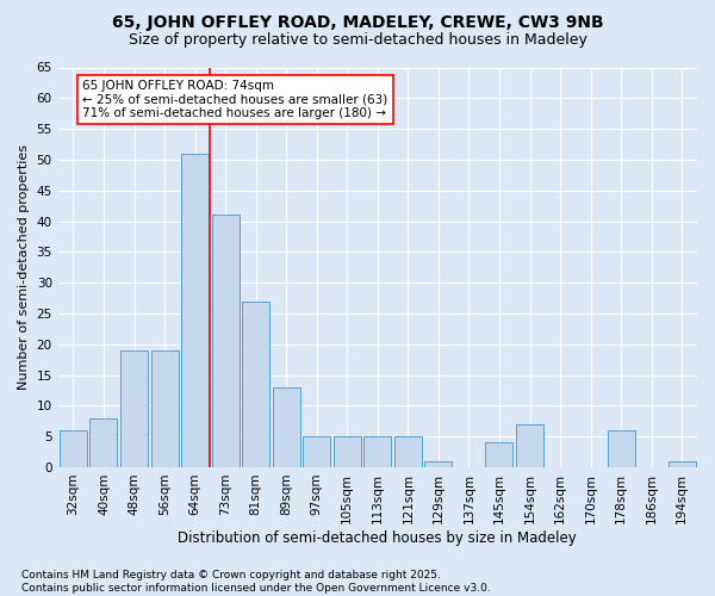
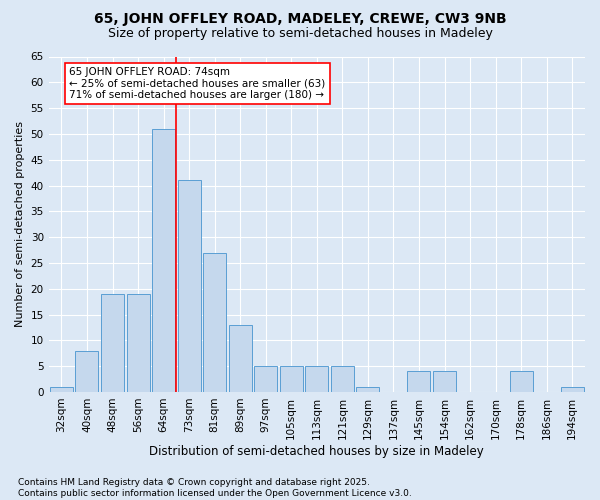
32sqm: 6 -> 1
154sqm: 7 -> 4
178sqm: 6 -> 4
